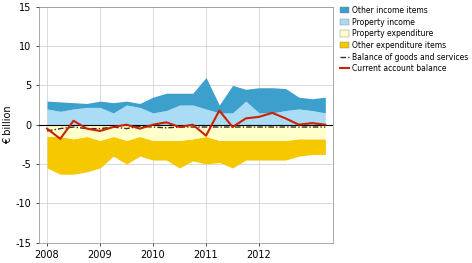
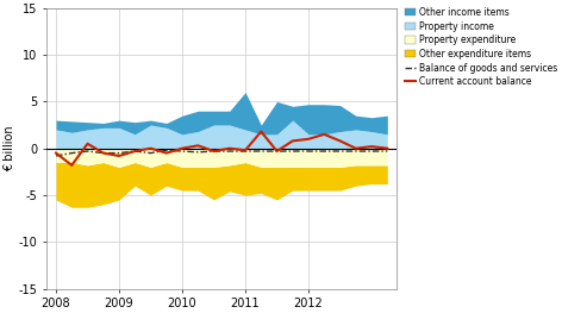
Current account balance/2011: -1.4 -> -0.2
